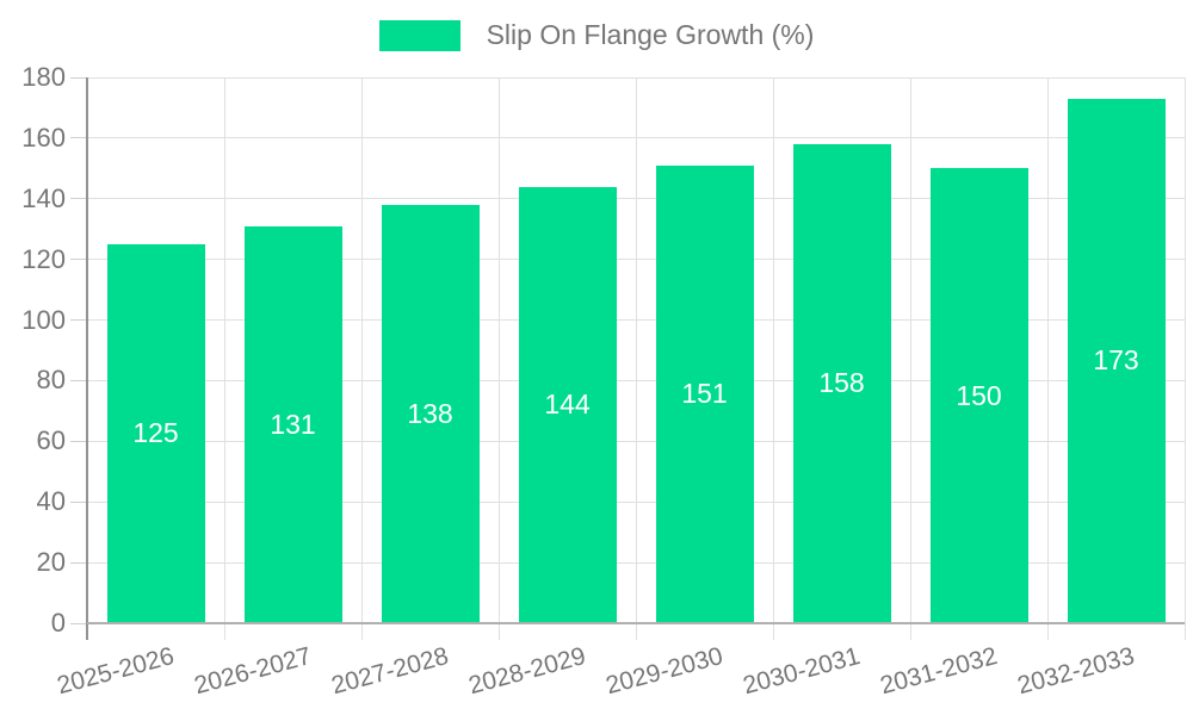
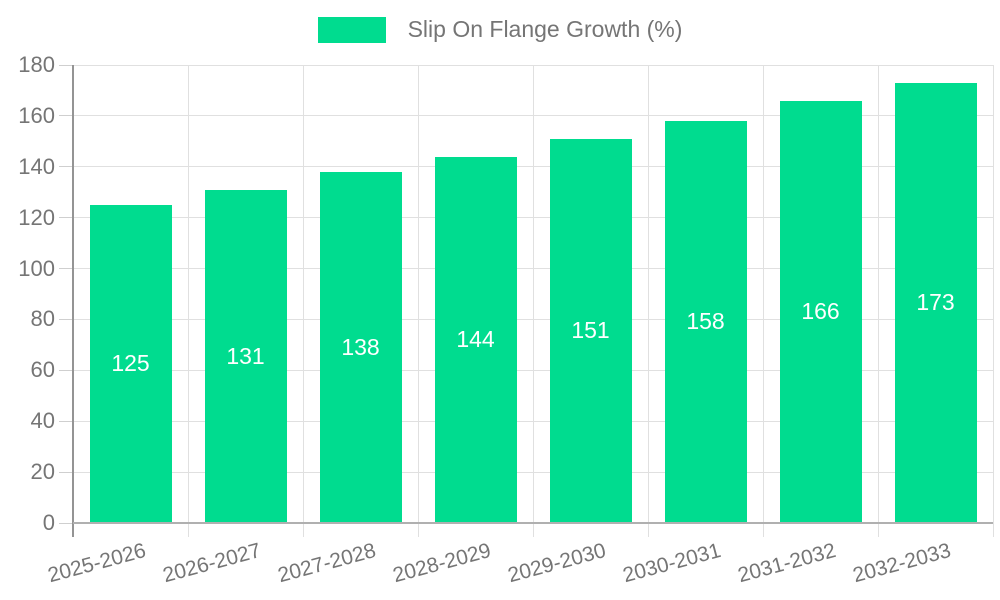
2031-2032: 150 -> 166
